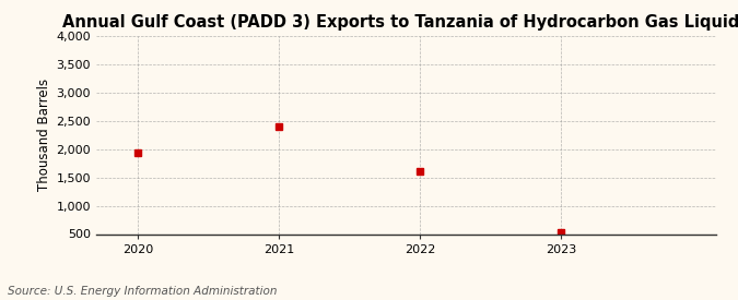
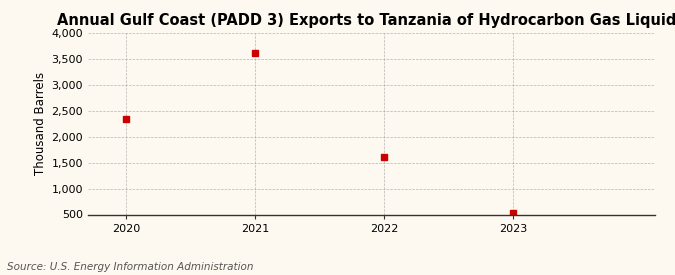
2020: 1,940 -> 2,350
2021: 2,400 -> 3,620
